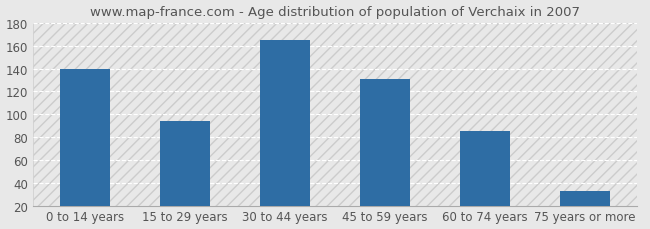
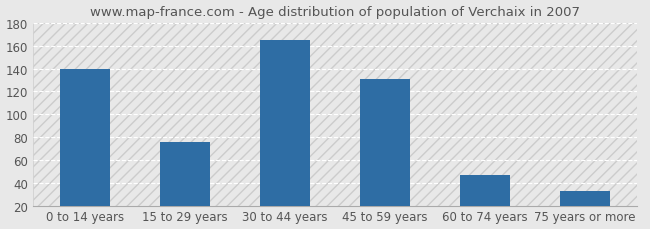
15 to 29 years: 94 -> 76
60 to 74 years: 85 -> 47
